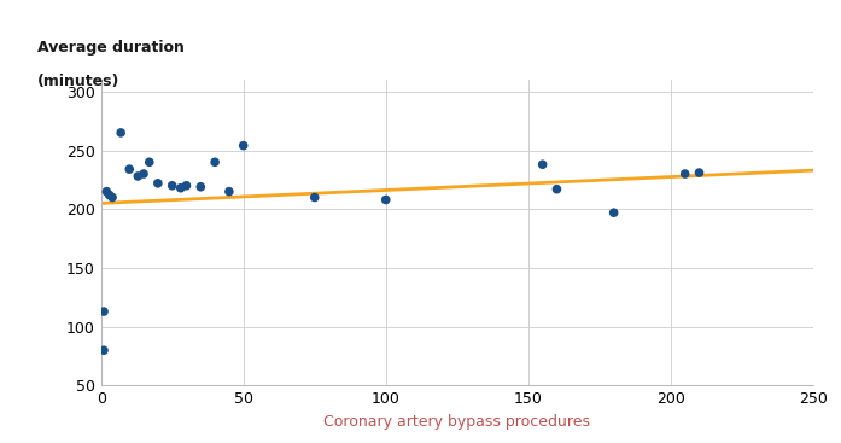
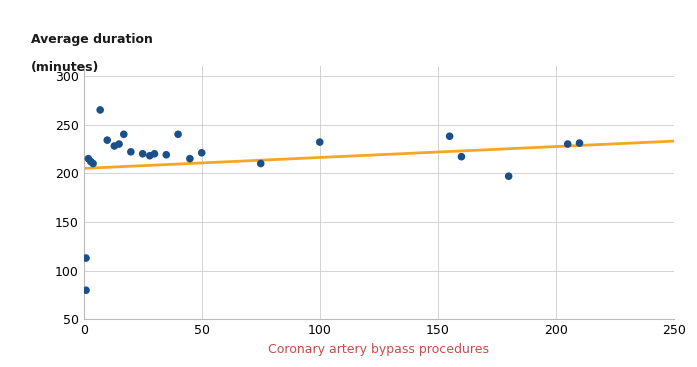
50: 254 -> 221
100: 208 -> 232
